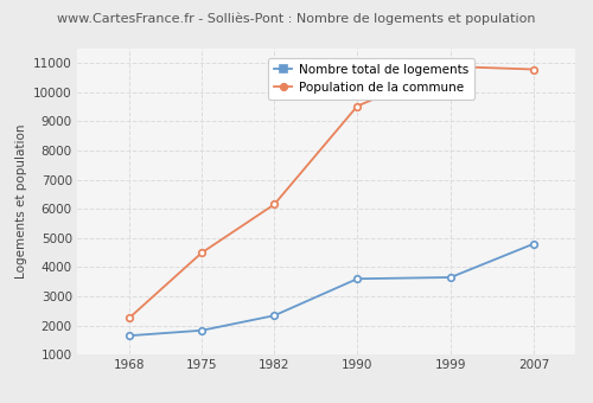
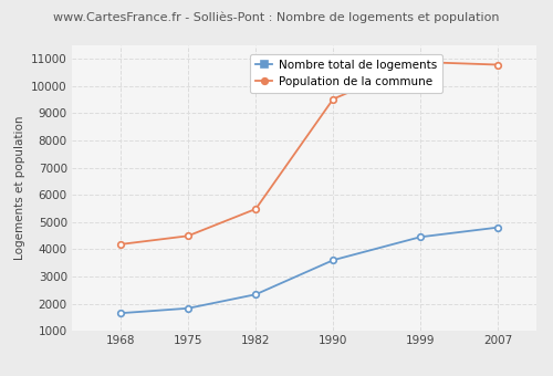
Population de la commune/1968: 2250 -> 4180
Population de la commune/1982: 6150 -> 5480
Nombre total de logements/1999: 3650 -> 4450
